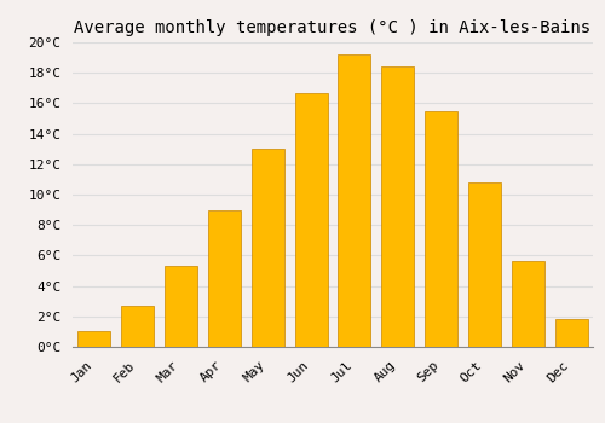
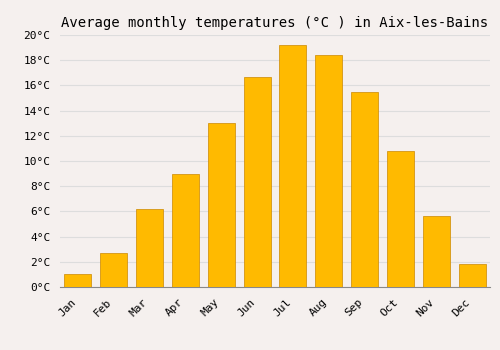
Mar: 5.3°C -> 6.2°C
